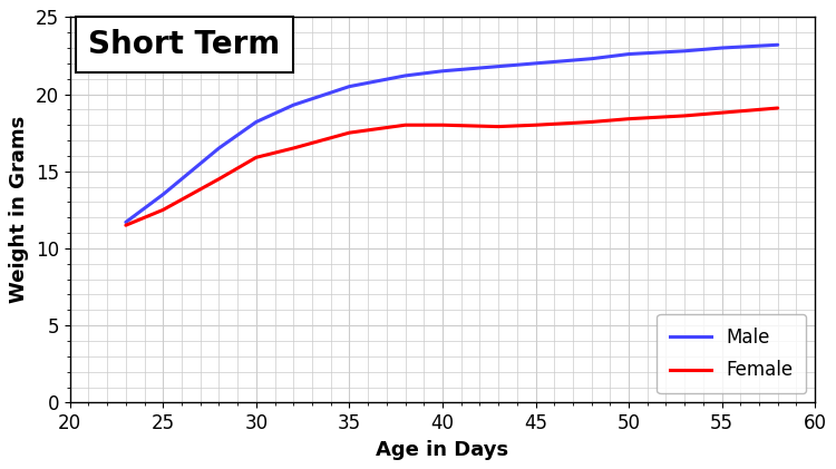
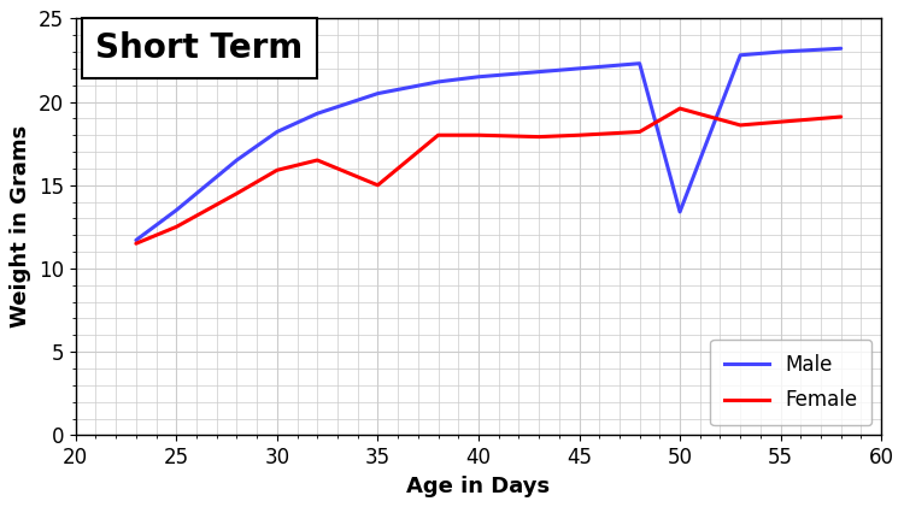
Female/35: 17.5 -> 15.0
Male/50: 22.6 -> 13.4
Female/50: 18.4 -> 19.6
